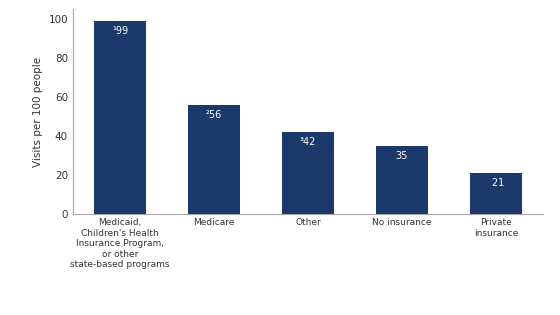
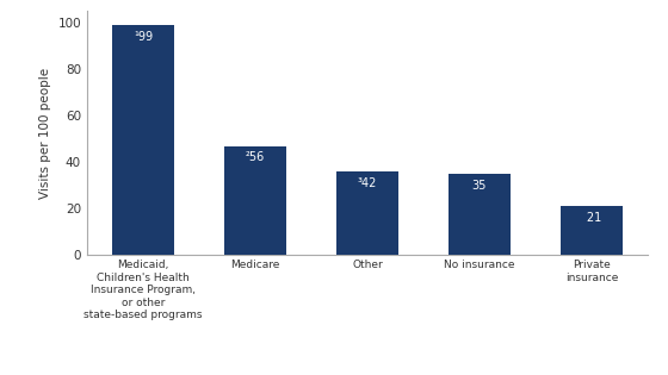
Medicare: 56 -> 47
Other: 42 -> 36
